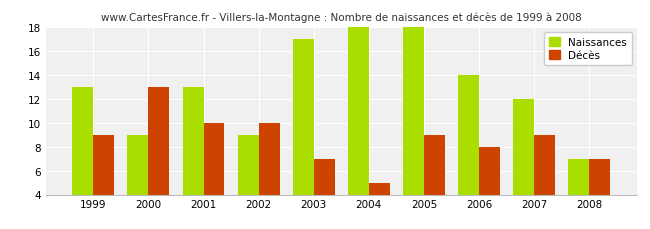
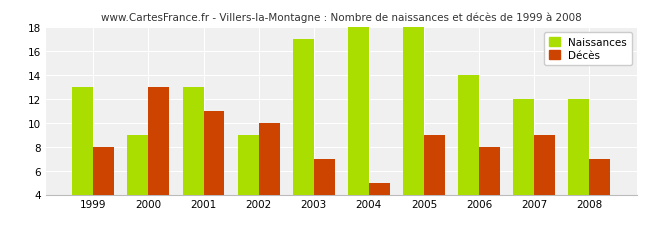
Décès/1999: 9 -> 8
Décès/2001: 10 -> 11
Naissances/2008: 7 -> 12
